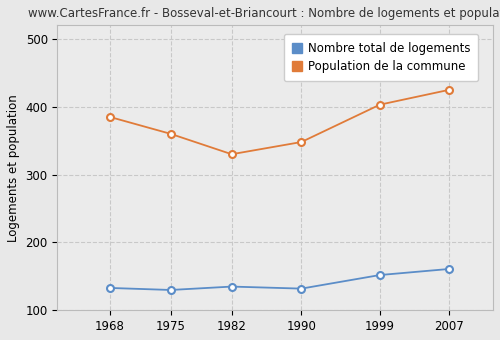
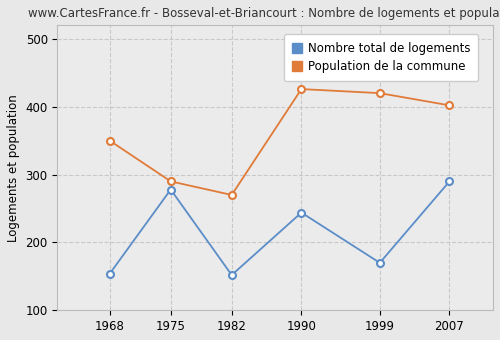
Nombre total de logements/1968: 133 -> 154
Population de la commune/1968: 385 -> 350
Nombre total de logements/1975: 130 -> 278
Population de la commune/1975: 360 -> 290
Nombre total de logements/1982: 135 -> 152
Population de la commune/1982: 330 -> 270
Nombre total de logements/1990: 132 -> 244
Population de la commune/1990: 348 -> 426
Nombre total de logements/1999: 152 -> 170
Population de la commune/1999: 403 -> 420
Nombre total de logements/2007: 161 -> 290
Population de la commune/2007: 425 -> 402
